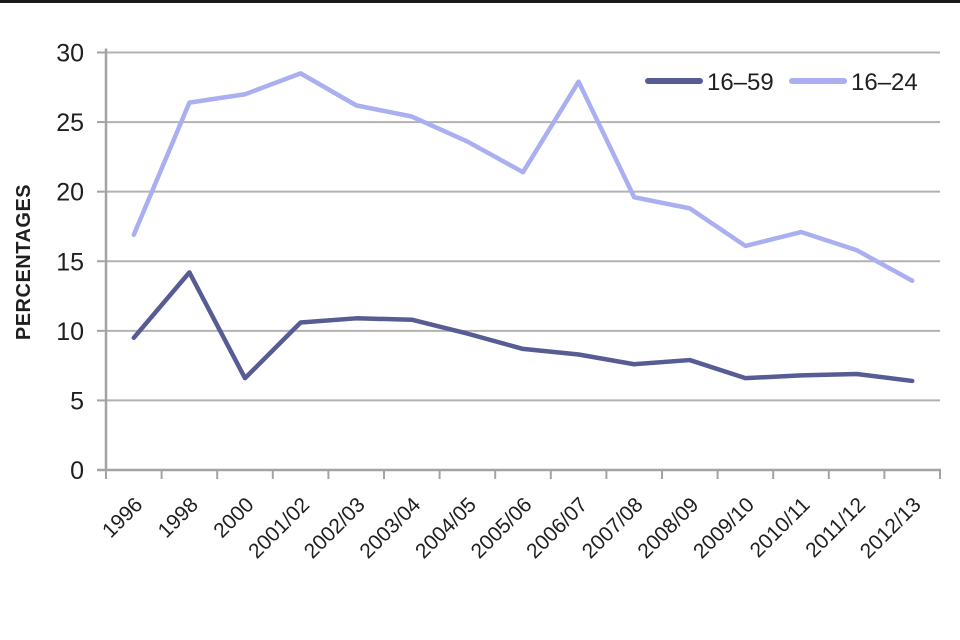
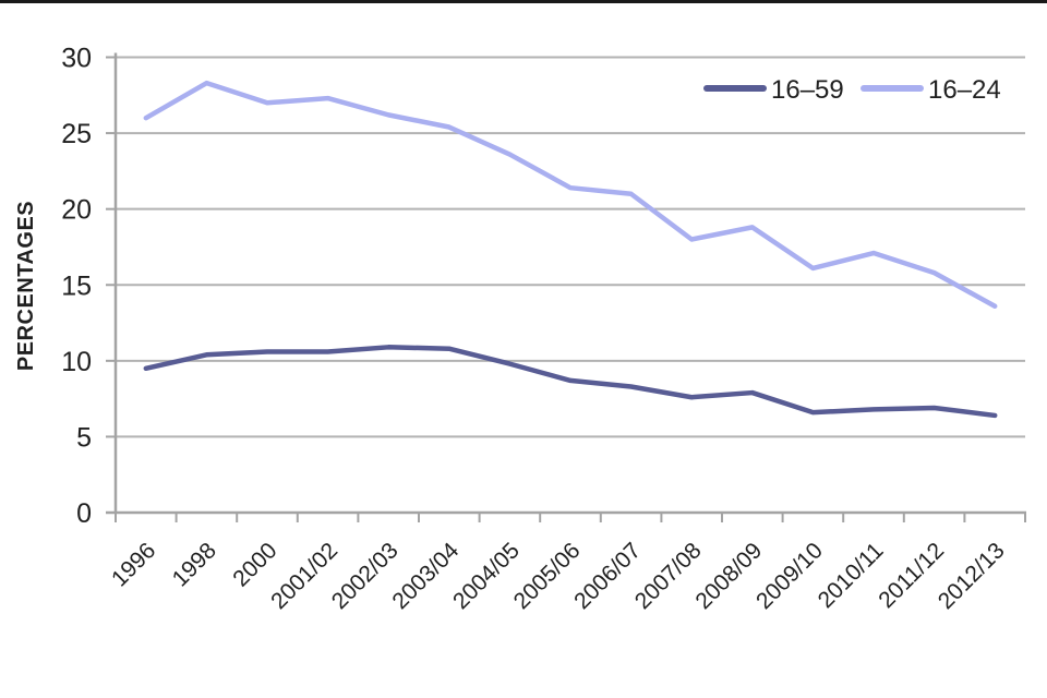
16–24/1996: 16.9 -> 26.0
16–59/1998: 14.2 -> 10.4
16–24/1998: 26.4 -> 28.3
16–59/2000: 6.6 -> 10.6
16–24/2001/02: 28.5 -> 27.3
16–24/2006/07: 27.9 -> 21.0
16–24/2007/08: 19.6 -> 18.0
